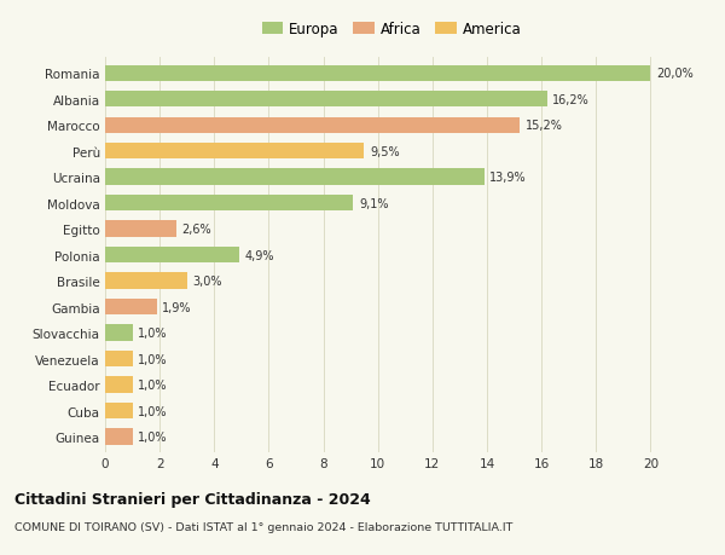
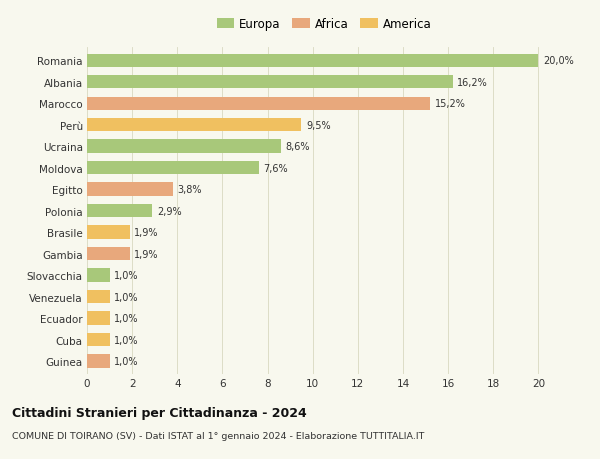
Ucraina: 13,9% -> 8,6%
Moldova: 9,1% -> 7,6%
Egitto: 2,6% -> 3,8%
Polonia: 4,9% -> 2,9%
Brasile: 3,0% -> 1,9%
